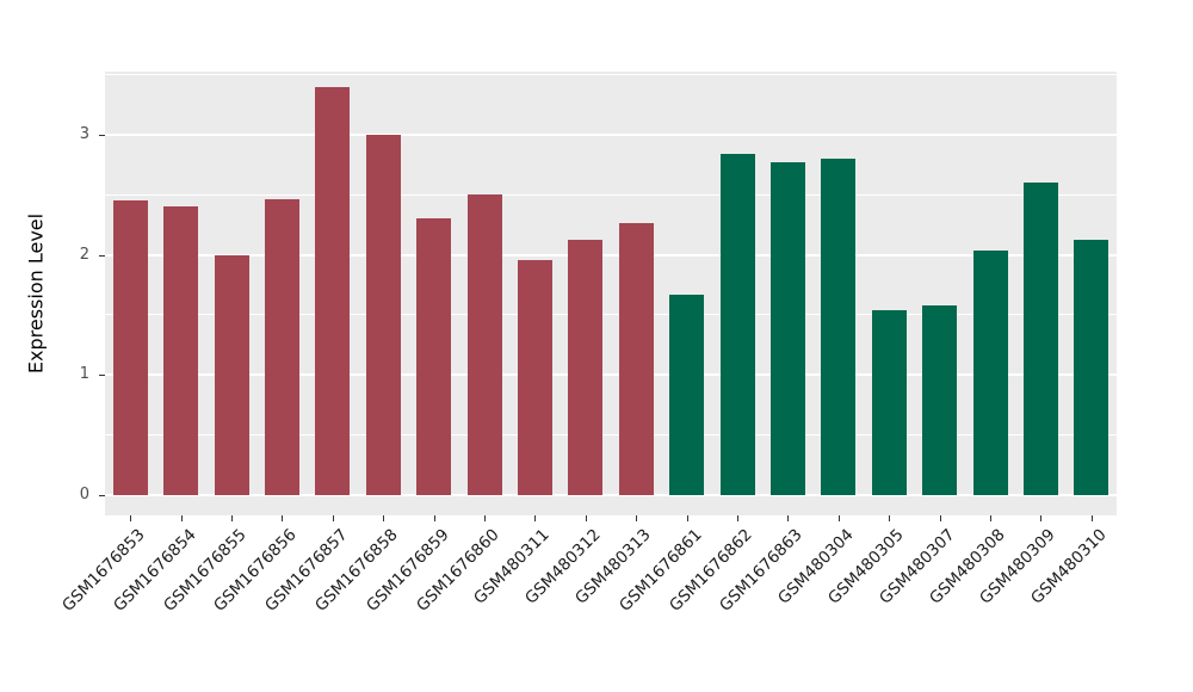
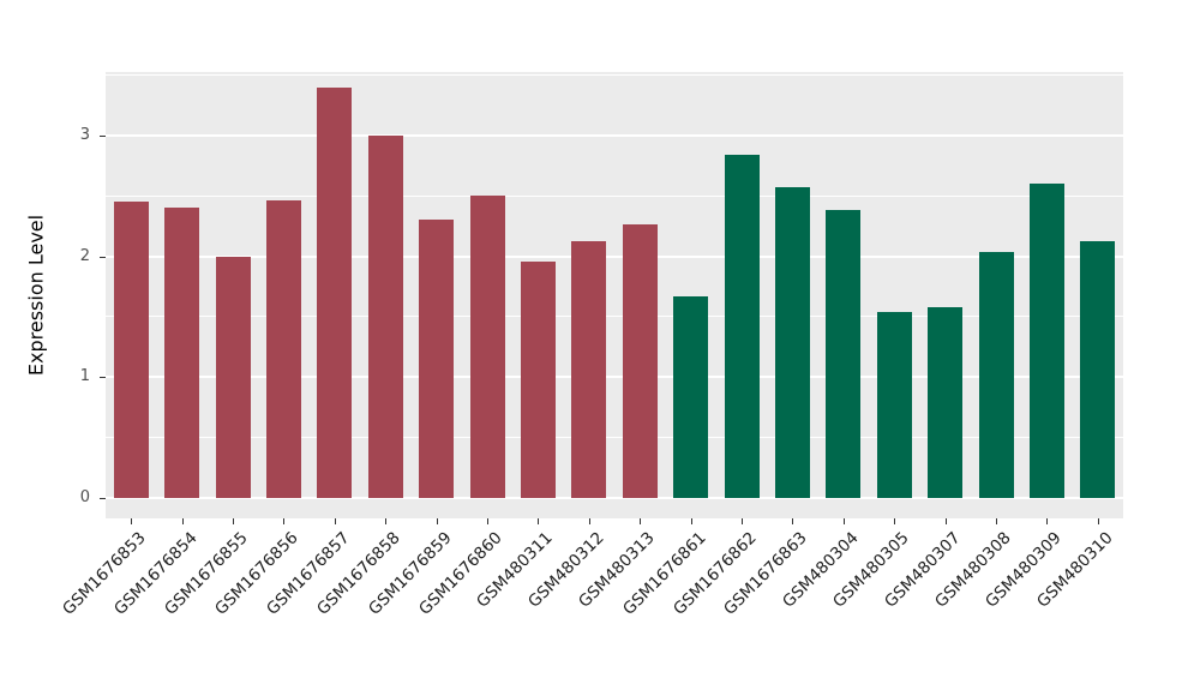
GSM1676863: 2.77 -> 2.57
GSM480304: 2.80 -> 2.38
